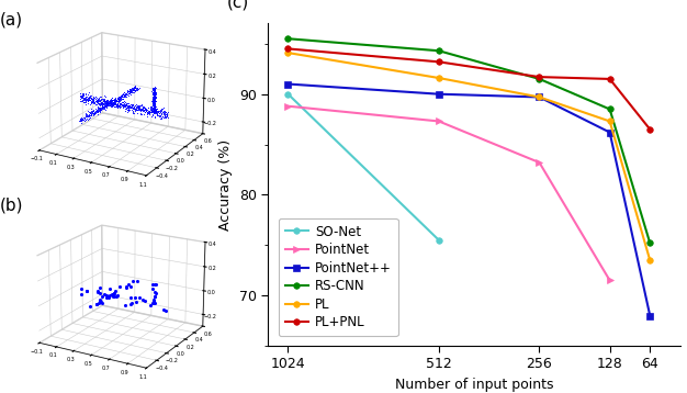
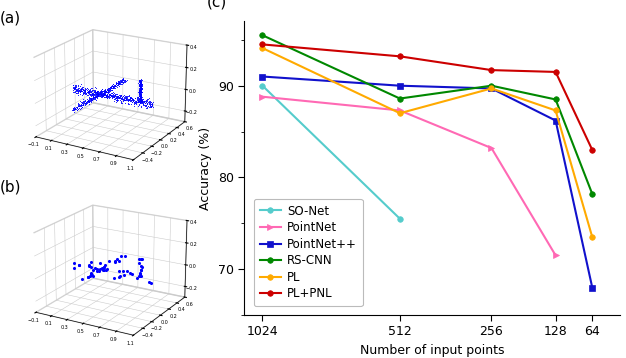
RS-CNN/512: 94.3 -> 88.6
PL/512: 91.6 -> 87.0
RS-CNN/256: 91.5 -> 90.0
RS-CNN/64: 75.2 -> 78.2
PL+PNL/64: 86.5 -> 83.0
